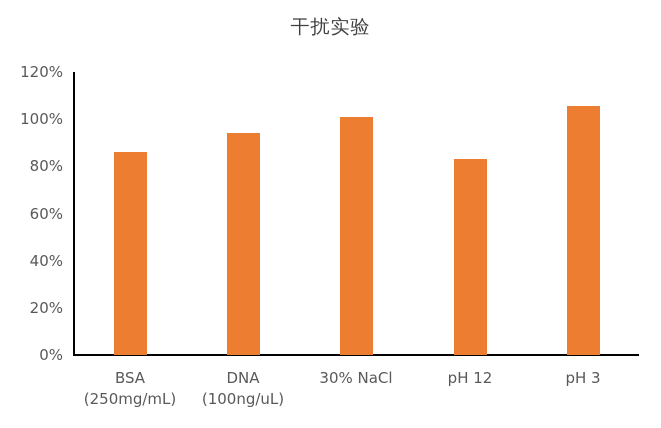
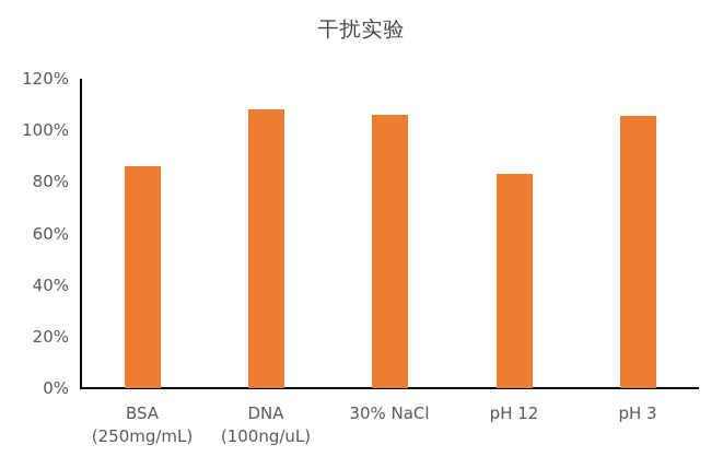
DNA (100ng/uL): 94% -> 108%
30% NaCl: 101% -> 106%
